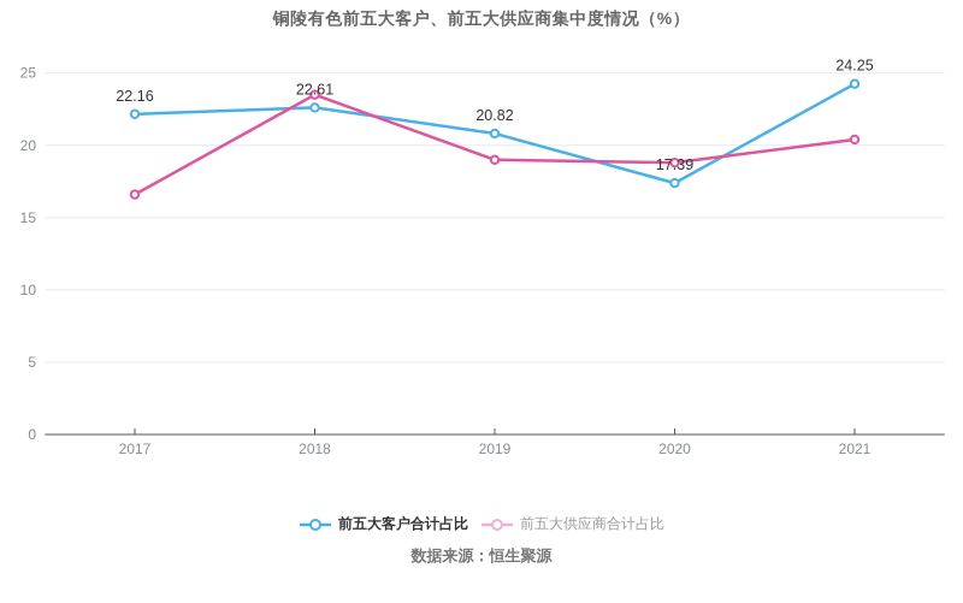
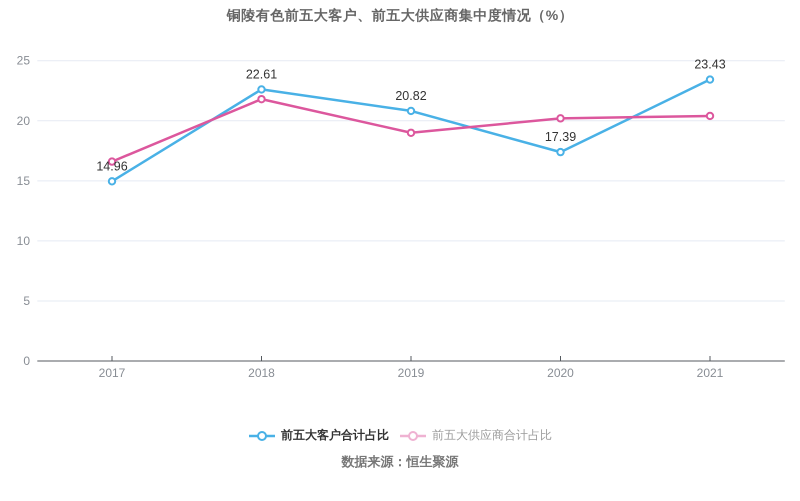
前五大客户合计占比/2017: 22.16 -> 14.96
前五大供应商合计占比/2018: 23.5 -> 21.8
前五大供应商合计占比/2020: 18.8 -> 20.2
前五大客户合计占比/2021: 24.25 -> 23.43
